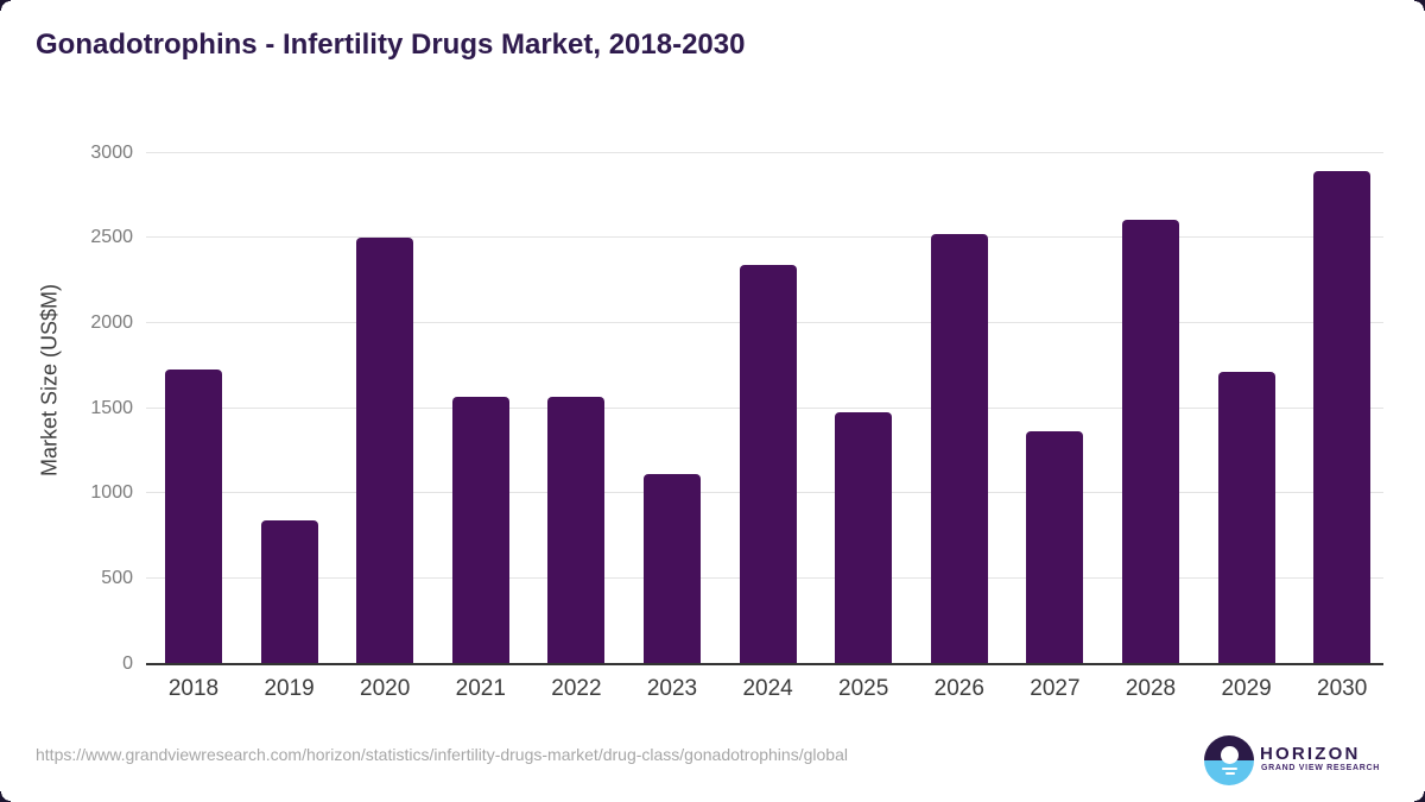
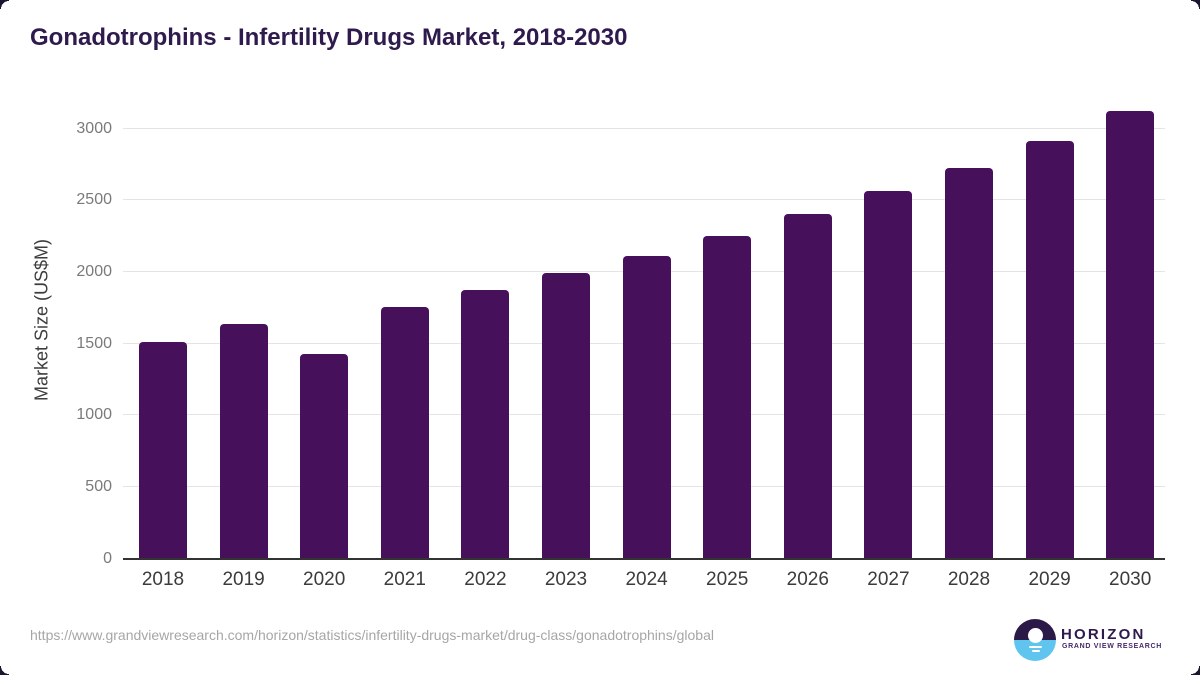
2018: 1720 -> 1510
2019: 840 -> 1630
2020: 2500 -> 1420
2021: 1560 -> 1750
2022: 1560 -> 1870
2023: 1110 -> 1990
2024: 2340 -> 2110
2025: 1470 -> 2250
2026: 2520 -> 2400
2027: 1360 -> 2560
2028: 2600 -> 2720
2029: 1710 -> 2910
2030: 2890 -> 3120
